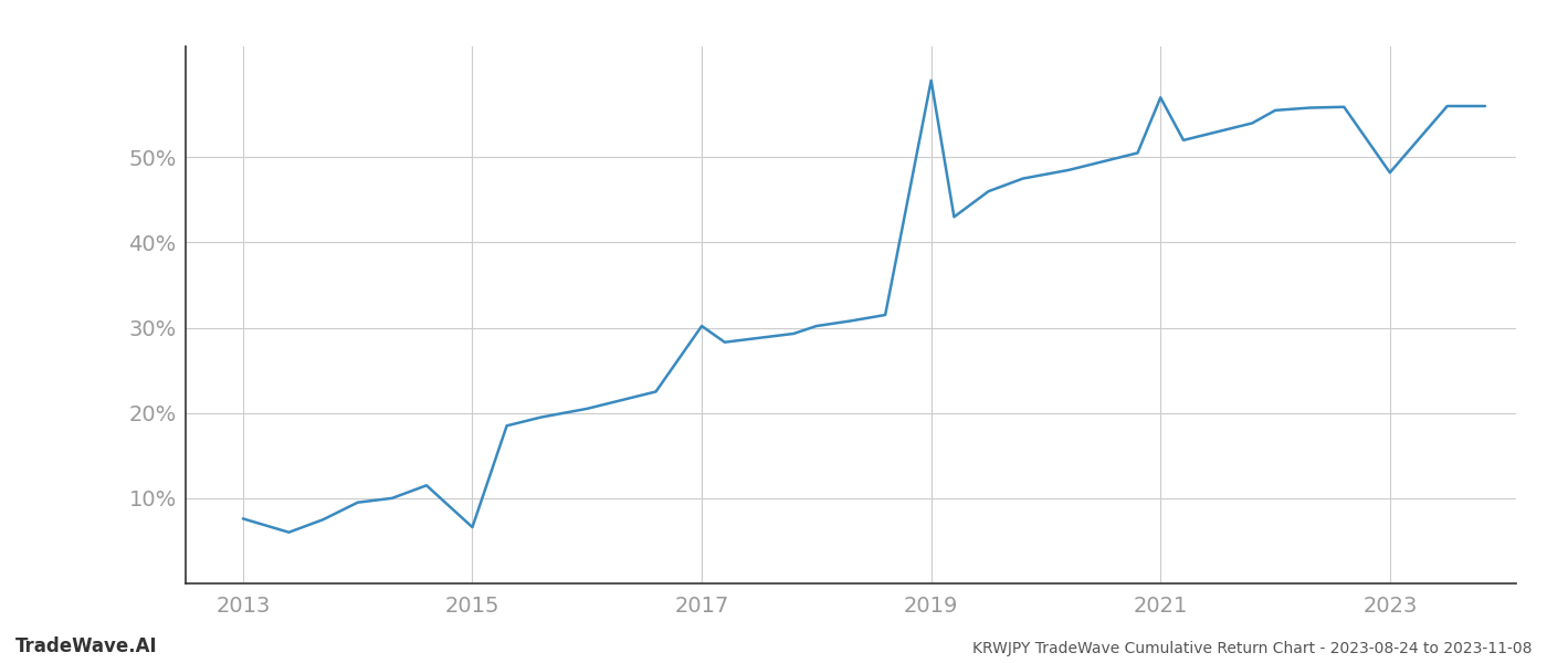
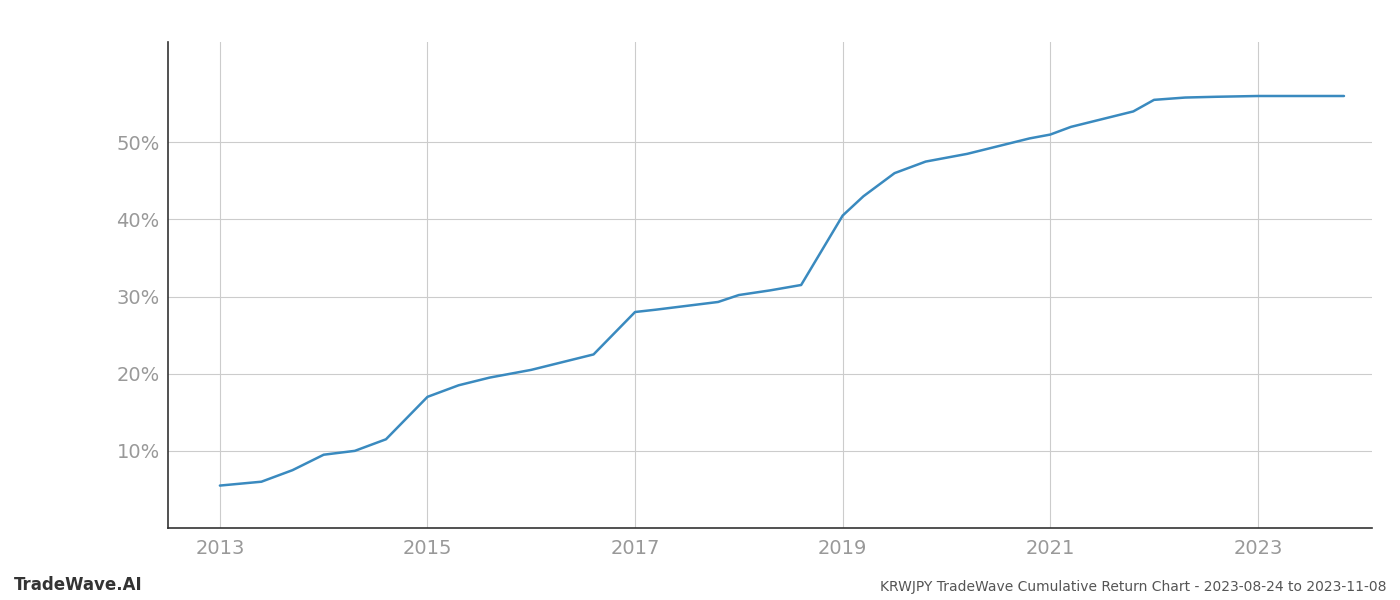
2013: 7.6% -> 5.5%
2015: 6.6% -> 17.0%
2017: 30.2% -> 28.0%
2019: 59.0% -> 40.5%
2021: 57.0% -> 51.0%
2023: 48.2% -> 56.0%
